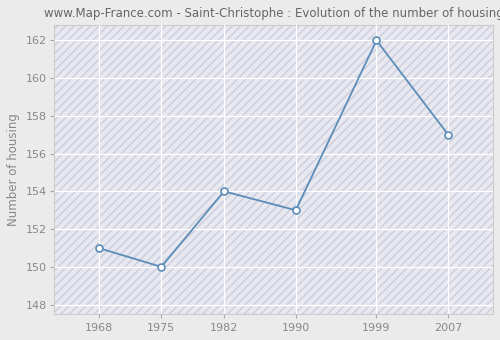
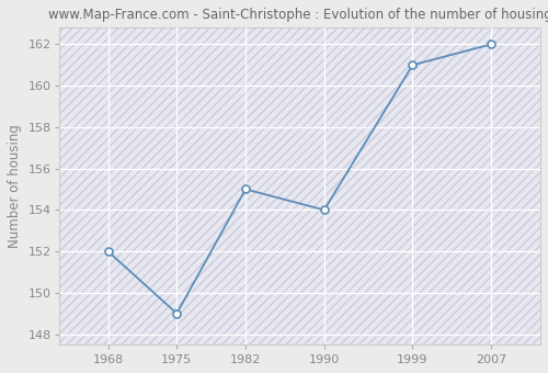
1968: 151 -> 152
1975: 150 -> 149
1982: 154 -> 155
1990: 153 -> 154
1999: 162 -> 161
2007: 157 -> 162
